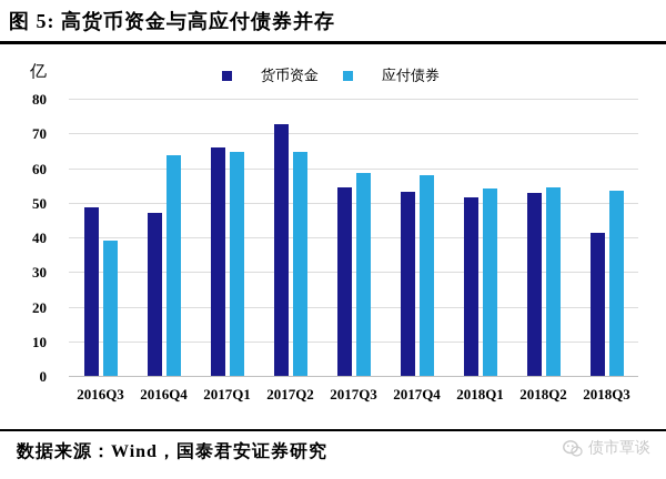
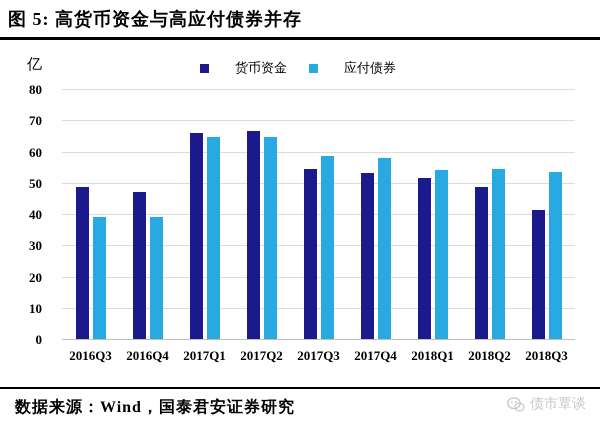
应付债券/2016Q4: 64 -> 39
货币资金/2017Q2: 73 -> 67
货币资金/2018Q2: 53 -> 49
